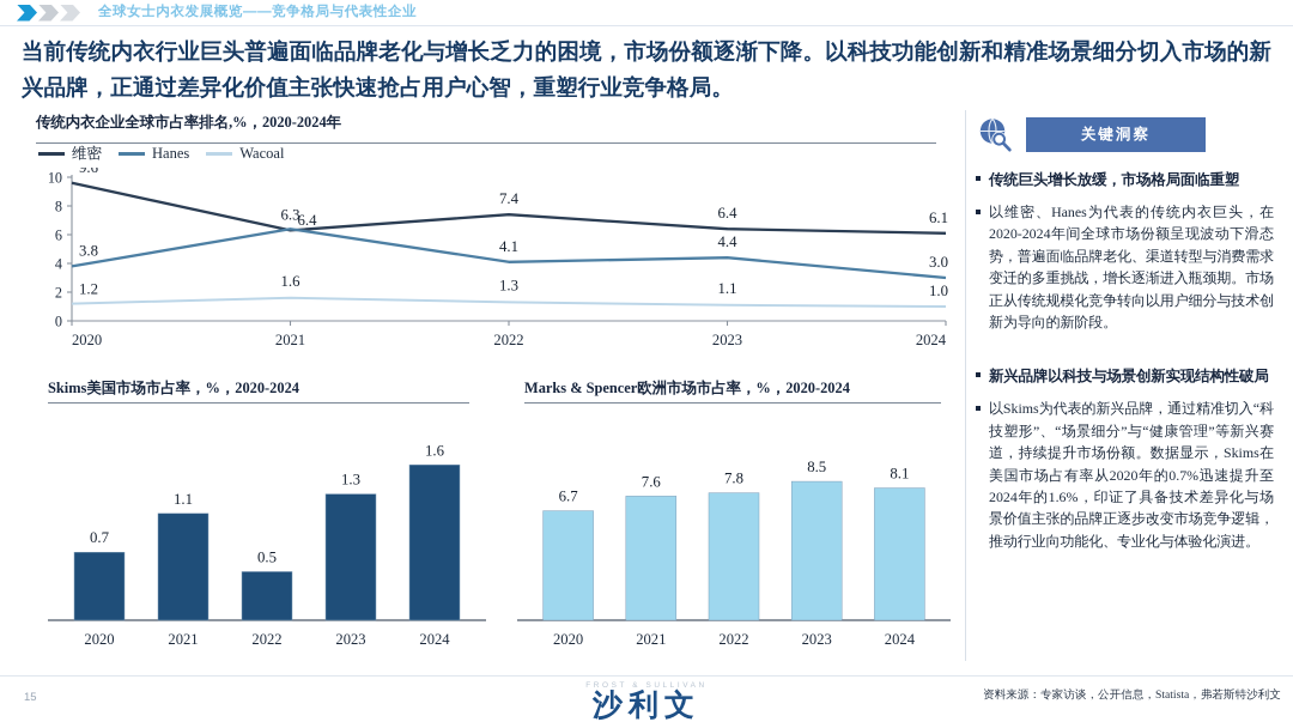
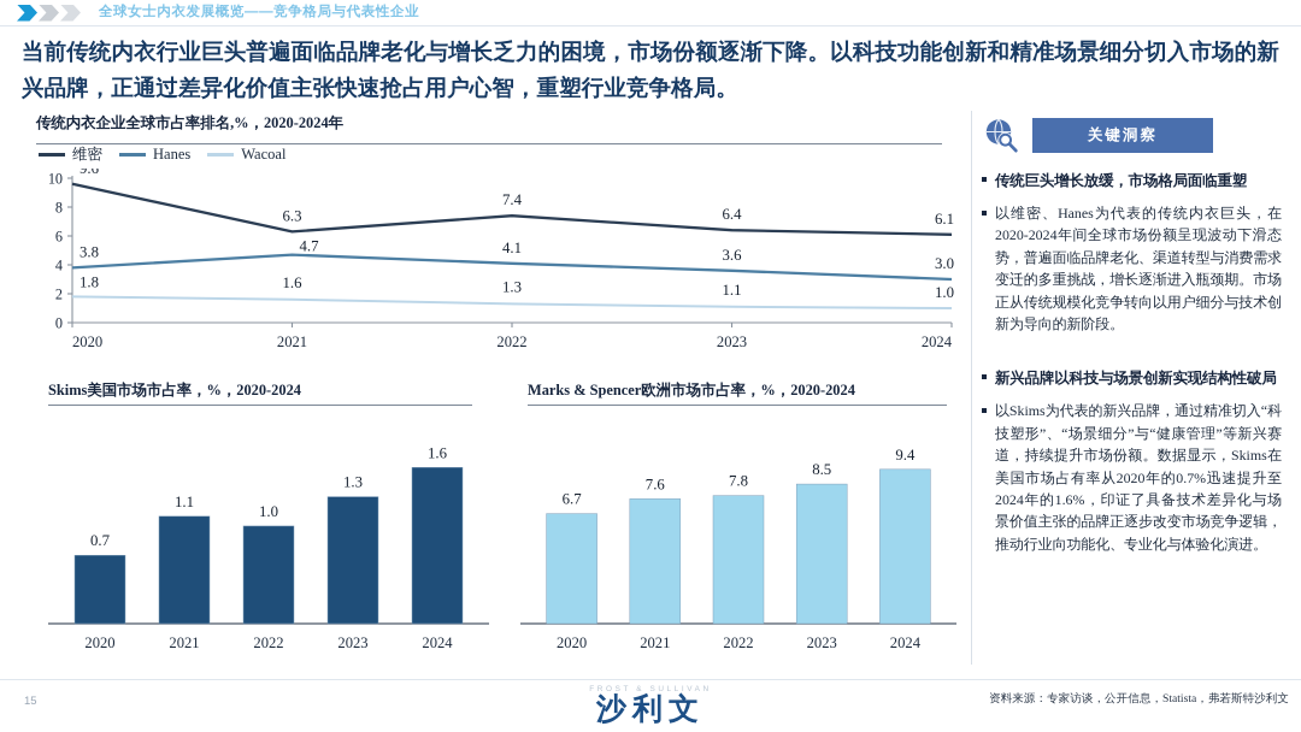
传统内衣企业全球市占率排名,%，2020-2024年/Wacoal/2020: 1.2 -> 1.8
传统内衣企业全球市占率排名,%，2020-2024年/Hanes/2021: 6.4 -> 4.7
传统内衣企业全球市占率排名,%，2020-2024年/Hanes/2023: 4.4 -> 3.6
Skims美国市场市占率，%，2020-2024/2022: 0.5 -> 1.0
Marks & Spencer欧洲市场市占率，%，2020-2024/2024: 8.1 -> 9.4
